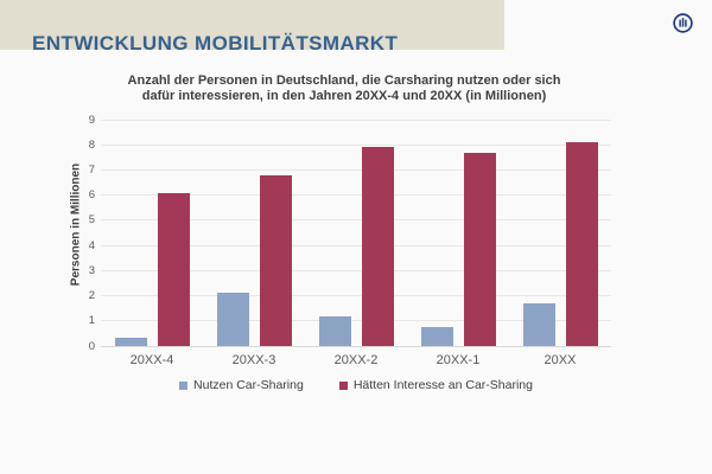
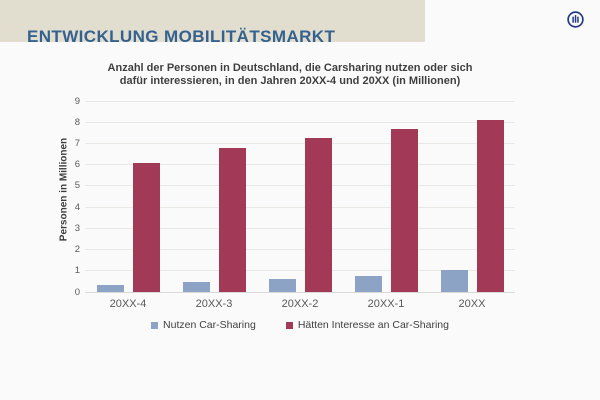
Nutzen Car-Sharing/20XX-3: 2.1 -> 0.5
Nutzen Car-Sharing/20XX-2: 1.2 -> 0.6
Hätten Interesse an Car-Sharing/20XX-2: 7.9 -> 7.2
Nutzen Car-Sharing/20XX: 1.7 -> 1.1
